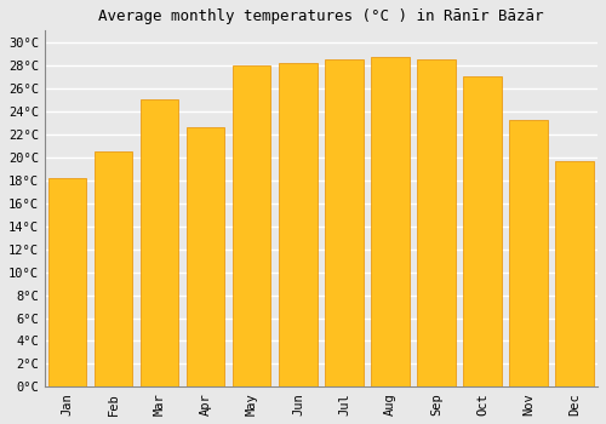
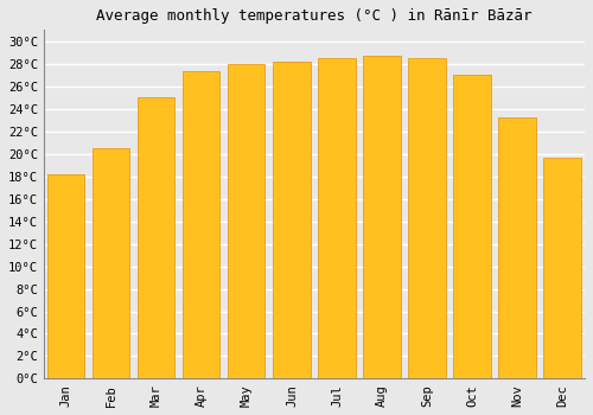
Apr: 22.6°C -> 27.3°C
